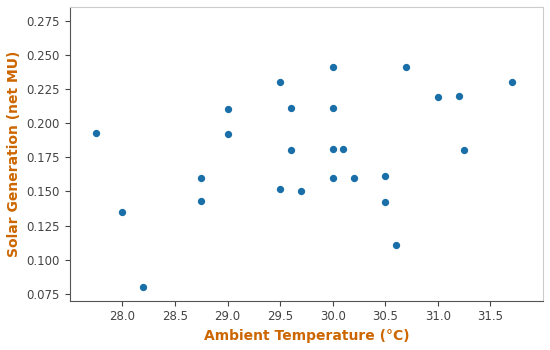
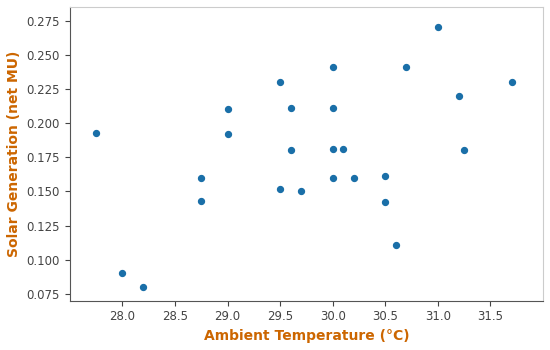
28.0: 0.135 -> 0.090
31.0: 0.219 -> 0.270
